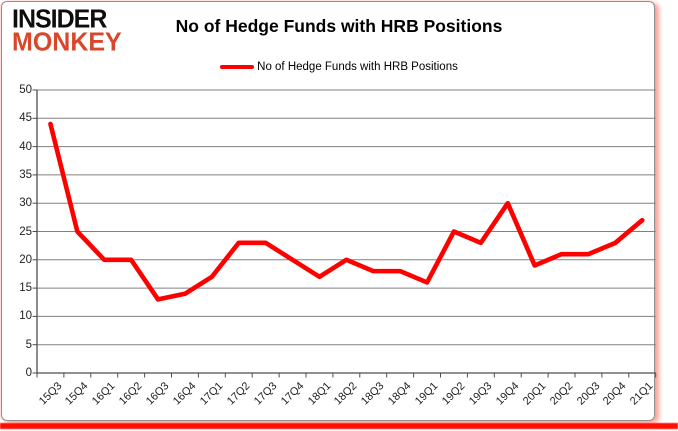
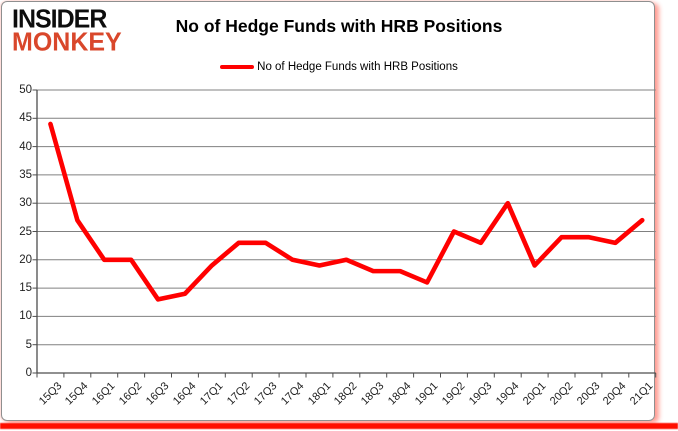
15Q4: 25 -> 27
17Q1: 17 -> 19
18Q1: 17 -> 19
20Q2: 21 -> 24
20Q3: 21 -> 24
